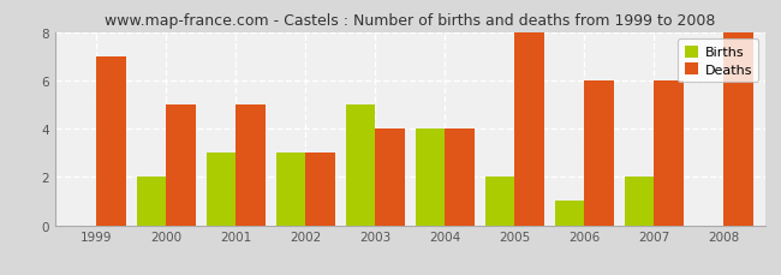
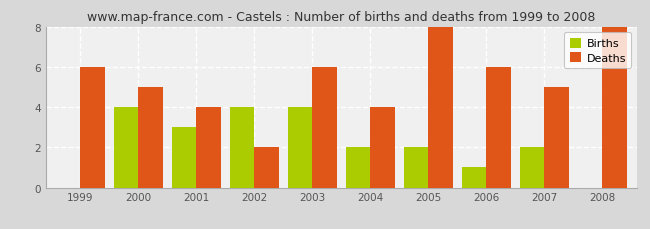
Deaths/1999: 7 -> 6
Births/2000: 2 -> 4
Deaths/2001: 5 -> 4
Births/2002: 3 -> 4
Deaths/2002: 3 -> 2
Births/2003: 5 -> 4
Deaths/2003: 4 -> 6
Births/2004: 4 -> 2
Deaths/2007: 6 -> 5
